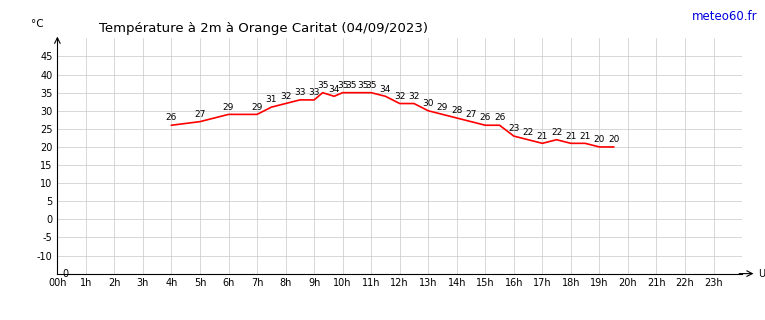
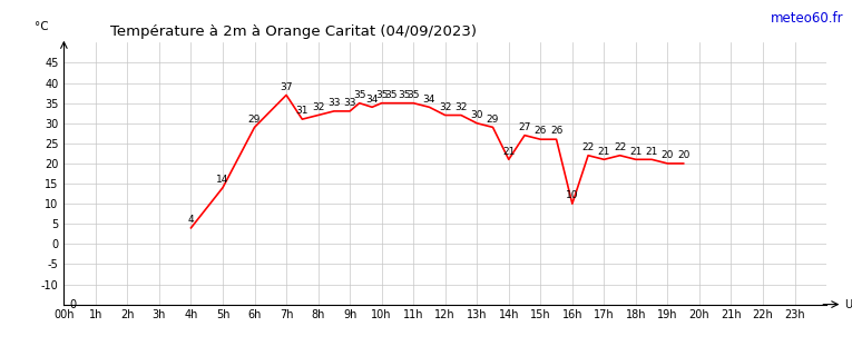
4h: 26 -> 4
5h: 27 -> 14
7h: 29 -> 37
14h: 28 -> 21
16h: 23 -> 10
